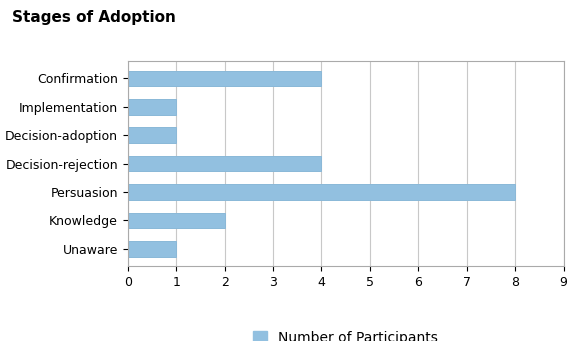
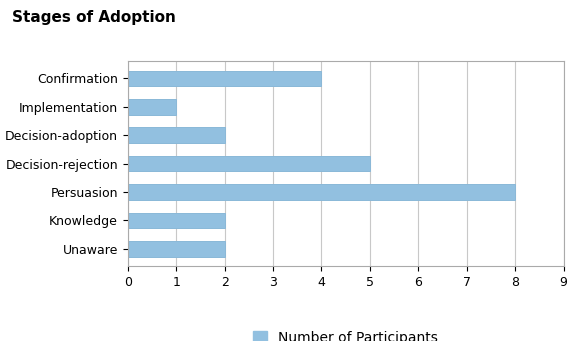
Decision-adoption: 1 -> 2
Decision-rejection: 4 -> 5
Unaware: 1 -> 2
